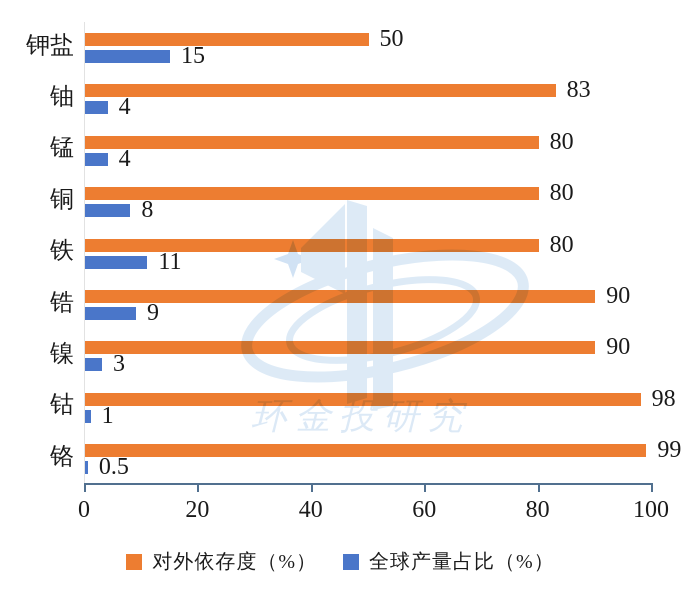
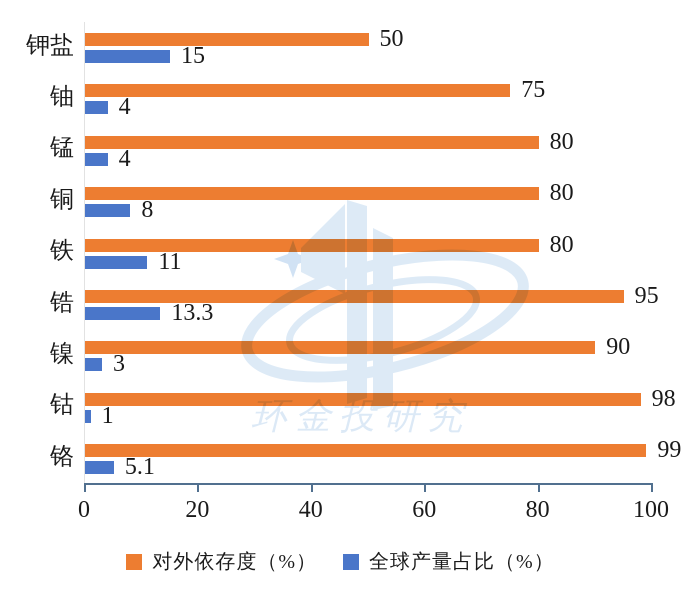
对外依存度（%）/铀: 83 -> 75
对外依存度（%）/锆: 90 -> 95
全球产量占比（%）/锆: 9 -> 13.3
全球产量占比（%）/铬: 0.5 -> 5.1
